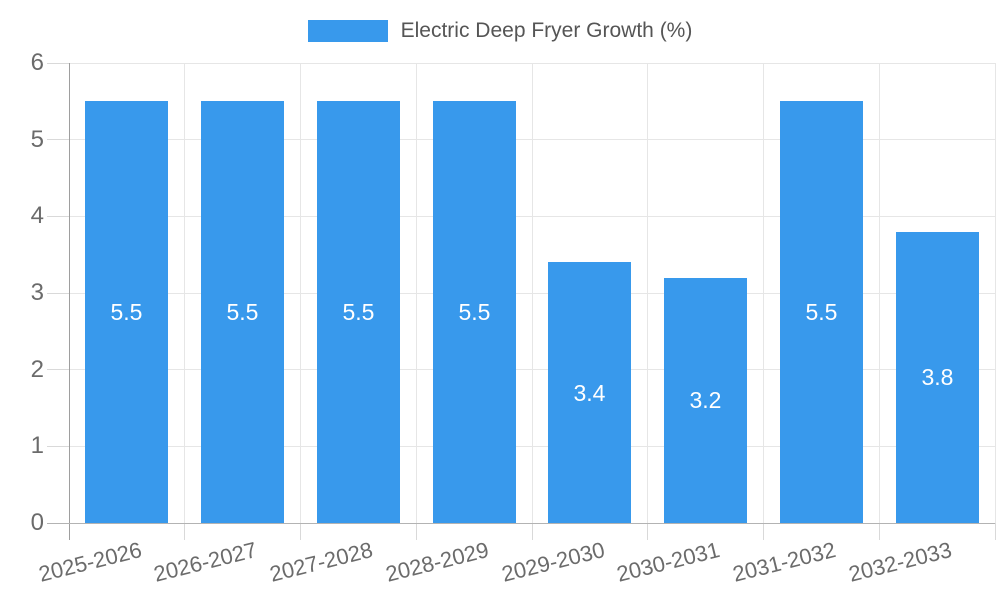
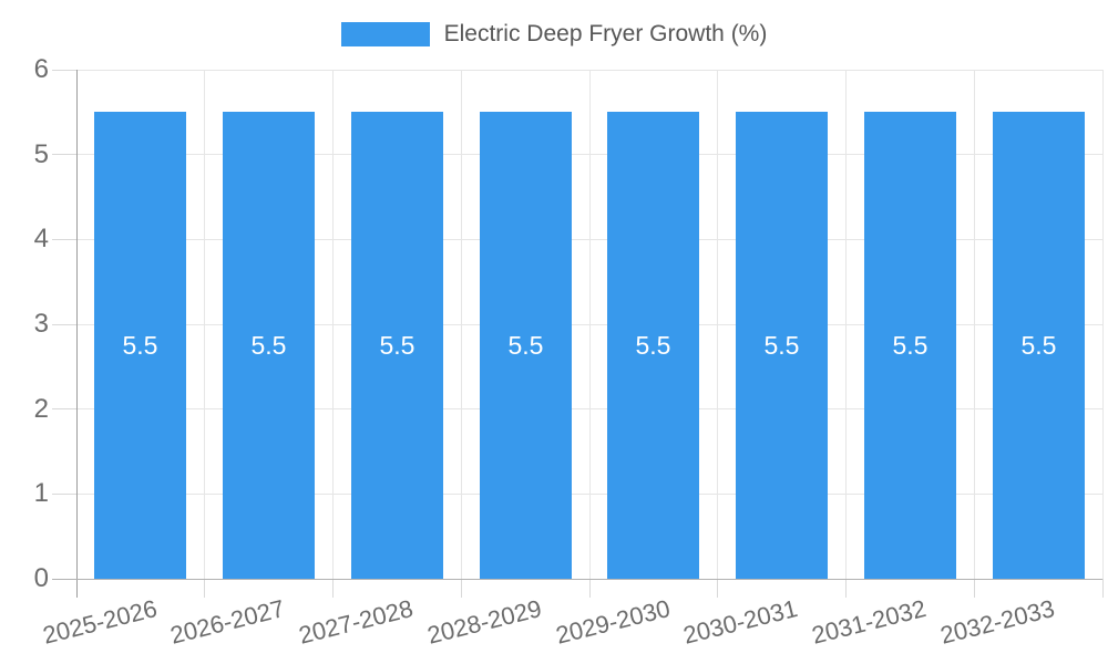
2029-2030: 3.4 -> 5.5
2030-2031: 3.2 -> 5.5
2032-2033: 3.8 -> 5.5
